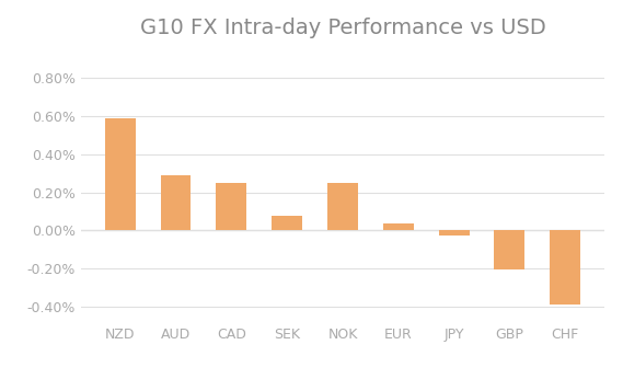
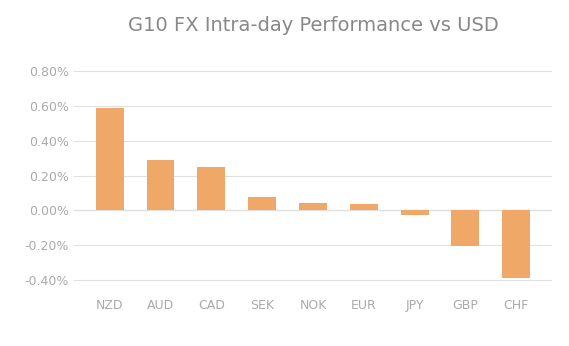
NOK: 0.25% -> 0.04%
